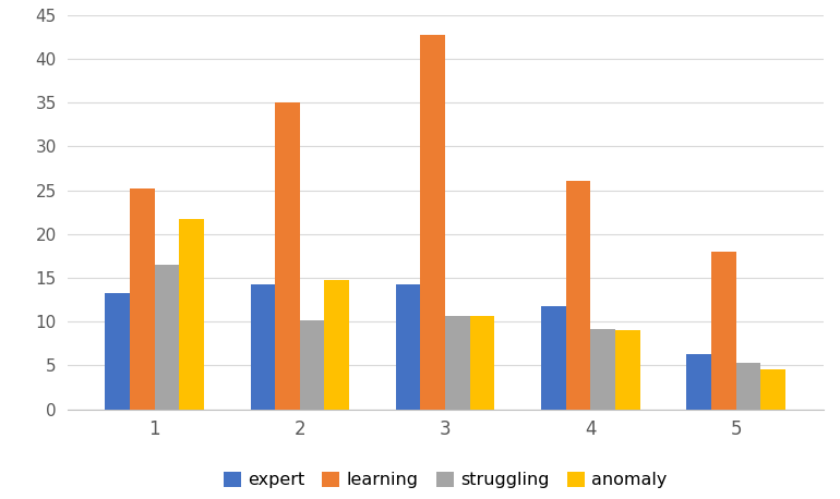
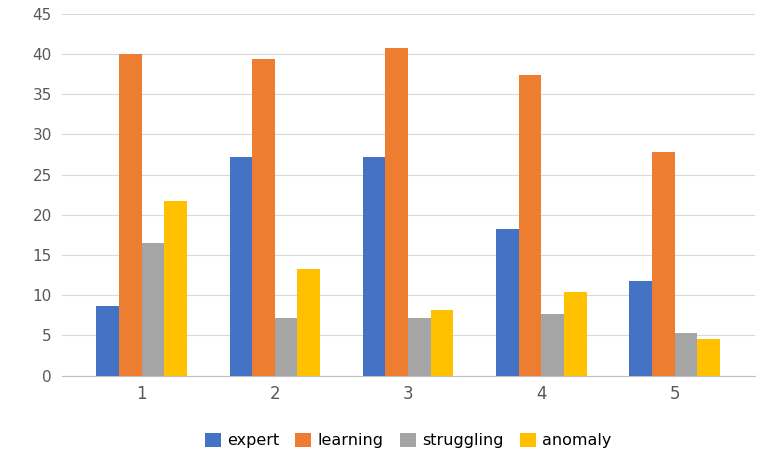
expert/1: 13.2 -> 8.6
learning/1: 25.2 -> 40.0
expert/2: 14.3 -> 27.2
learning/2: 35.0 -> 39.4
struggling/2: 10.2 -> 7.2
anomaly/2: 14.7 -> 13.2
expert/3: 14.3 -> 27.2
learning/3: 42.7 -> 40.8
struggling/3: 10.7 -> 7.2
anomaly/3: 10.7 -> 8.2
expert/4: 11.8 -> 18.2
learning/4: 26.1 -> 37.4
struggling/4: 9.1 -> 7.6
anomaly/4: 9.0 -> 10.4
expert/5: 6.3 -> 11.8
learning/5: 18.0 -> 27.8
